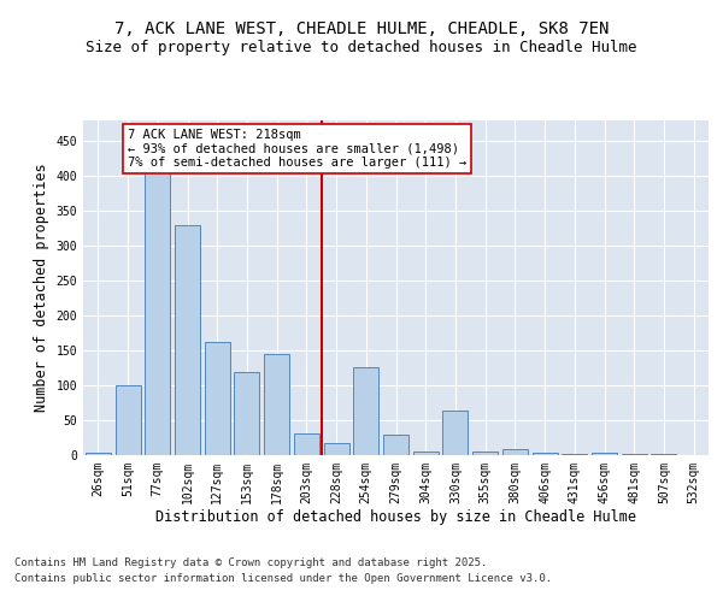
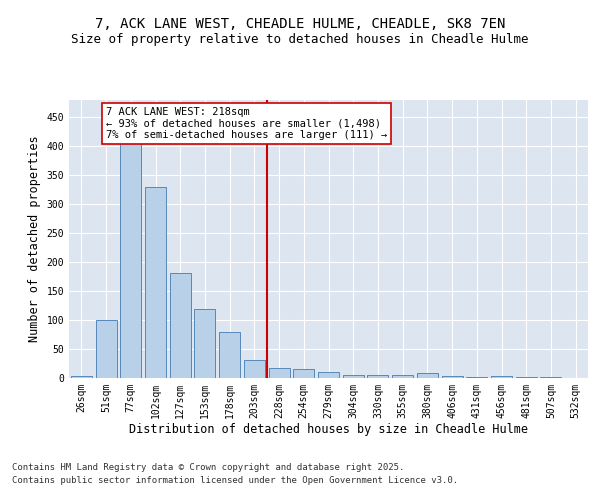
127sqm: 162 -> 180
178sqm: 144 -> 78
254sqm: 126 -> 15
279sqm: 28 -> 10
330sqm: 64 -> 4
